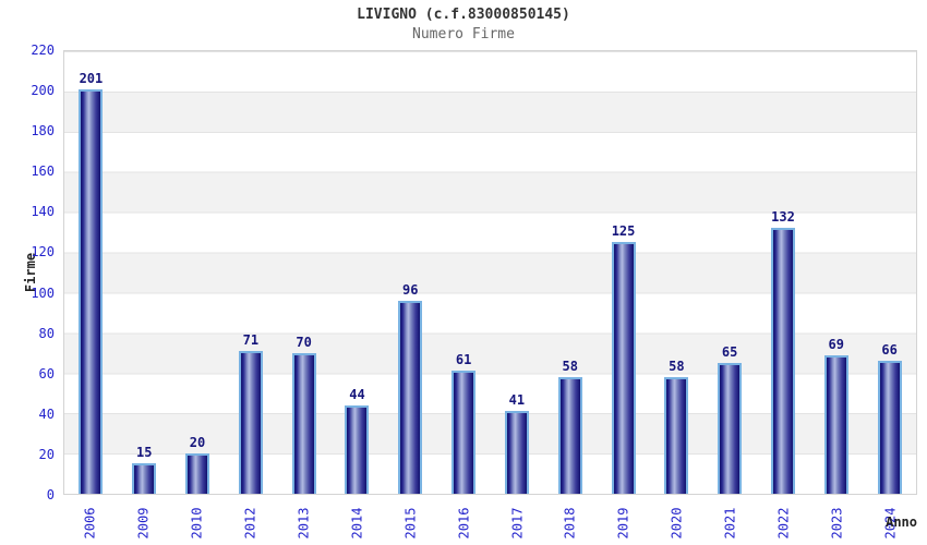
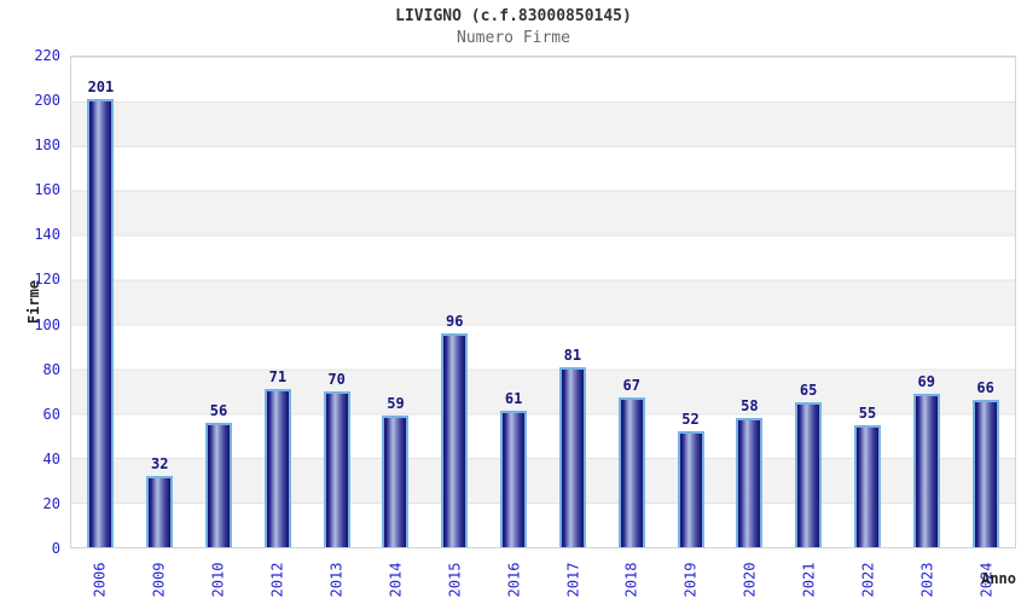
2009: 15 -> 32
2010: 20 -> 56
2014: 44 -> 59
2017: 41 -> 81
2018: 58 -> 67
2019: 125 -> 52
2022: 132 -> 55
